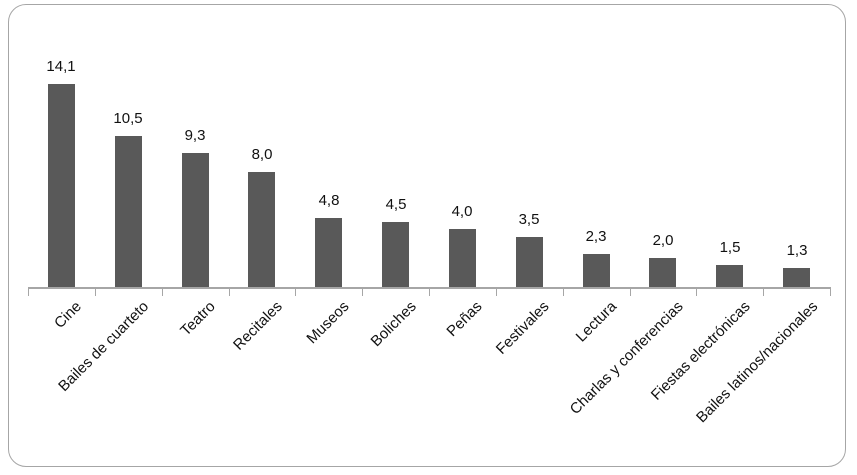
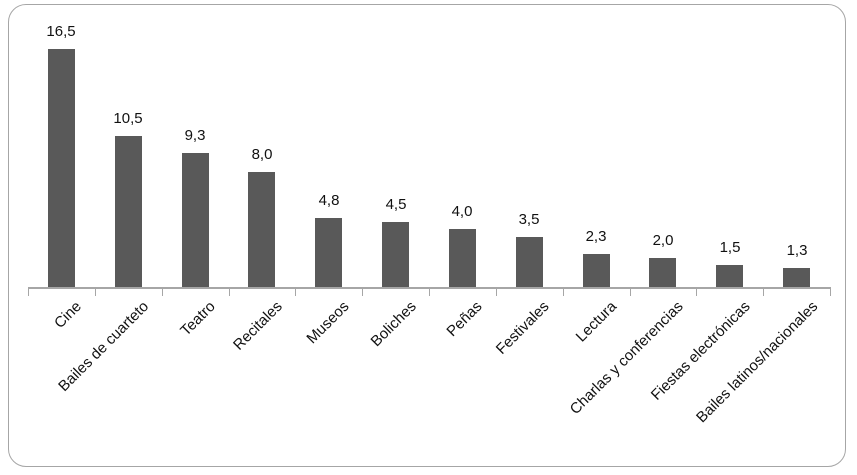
Cine: 14,1 -> 16,5
